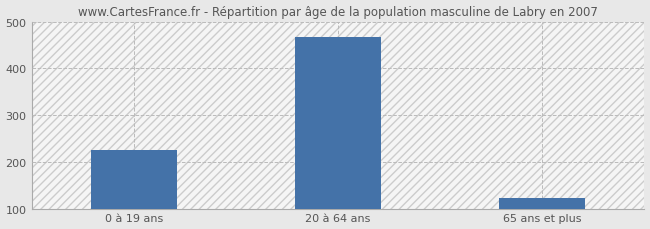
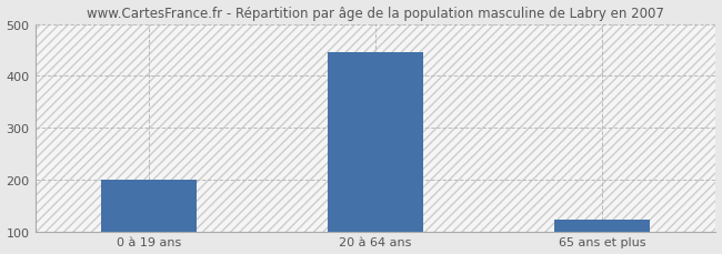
0 à 19 ans: 226 -> 200
20 à 64 ans: 466 -> 445
